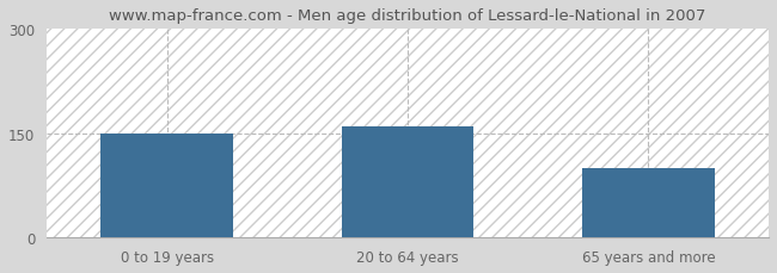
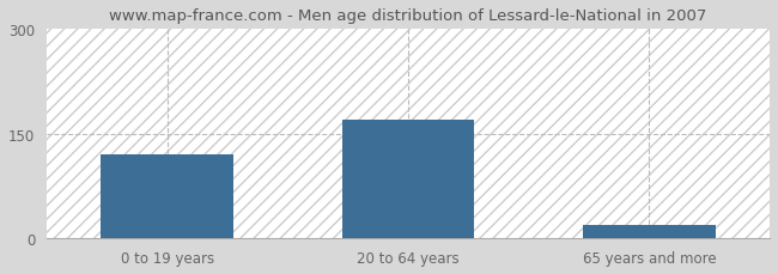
0 to 19 years: 150 -> 120
20 to 64 years: 160 -> 170
65 years and more: 100 -> 20
